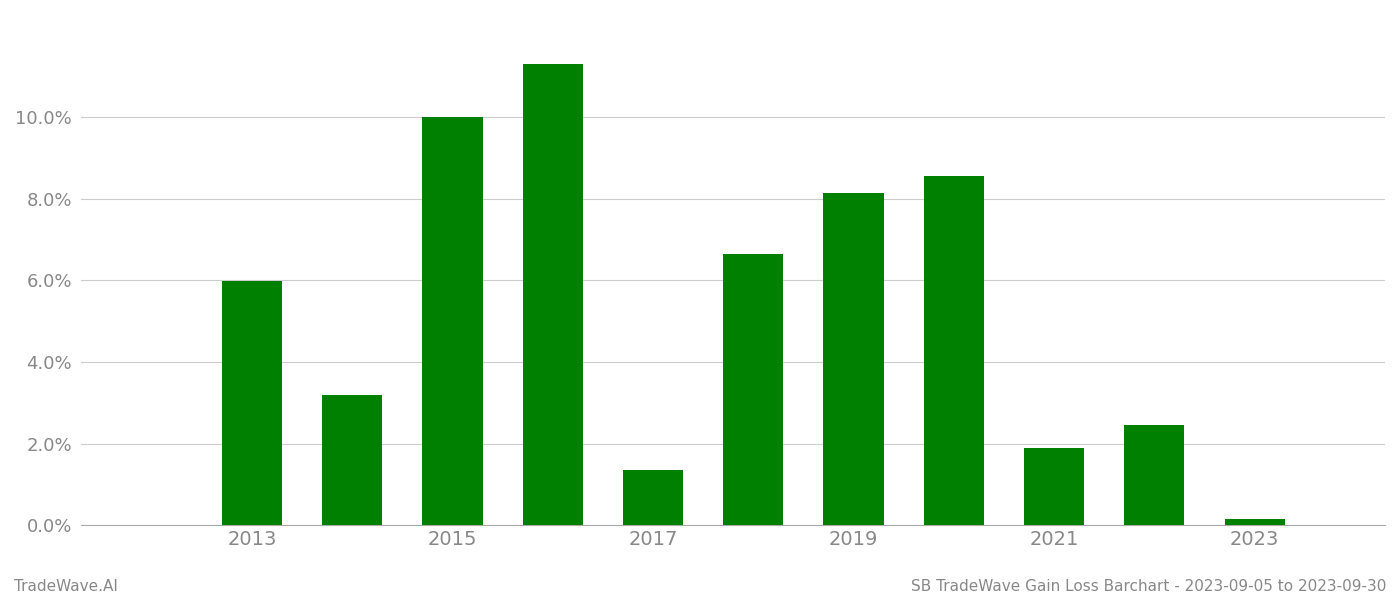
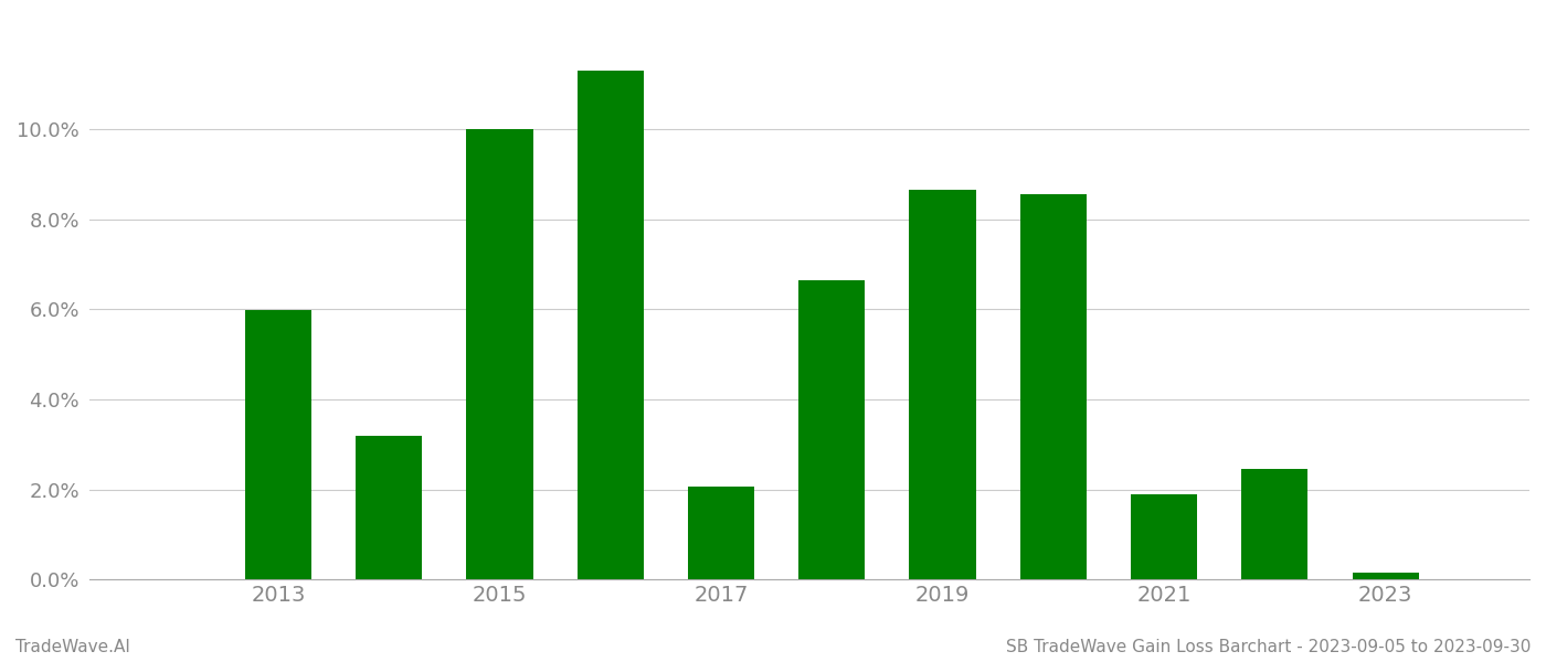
2017: 1.35% -> 2.05%
2019: 8.15% -> 8.65%
